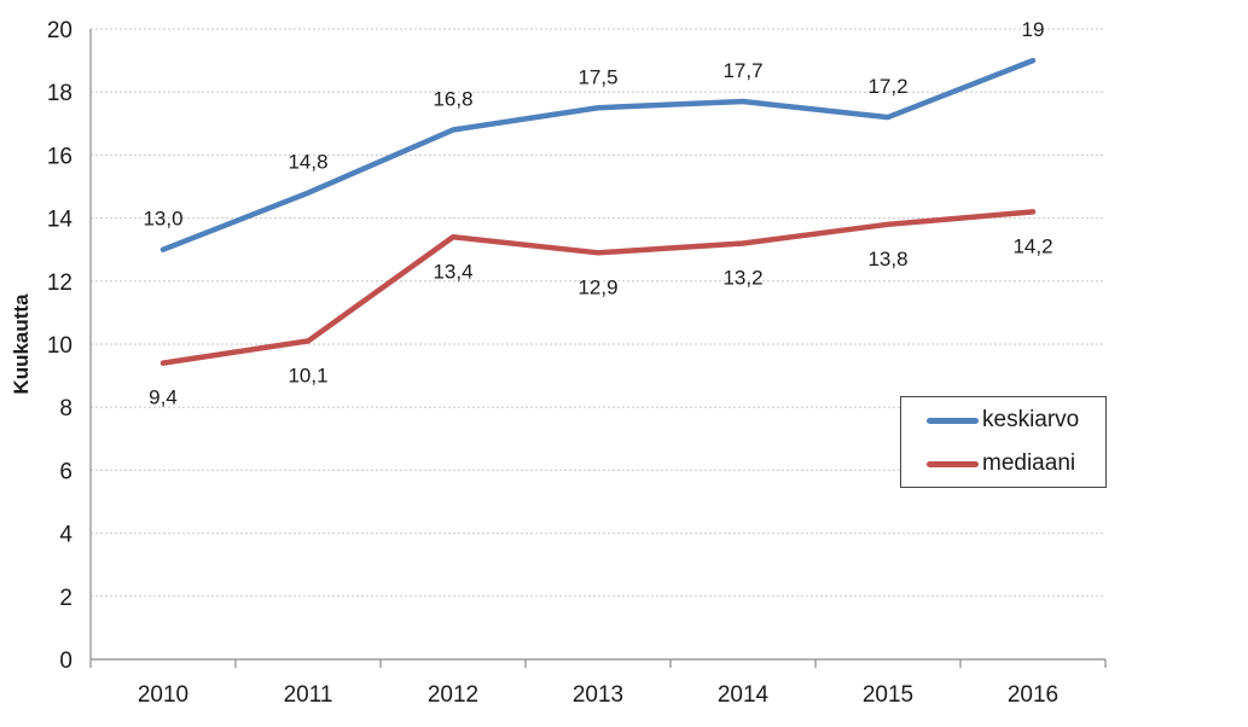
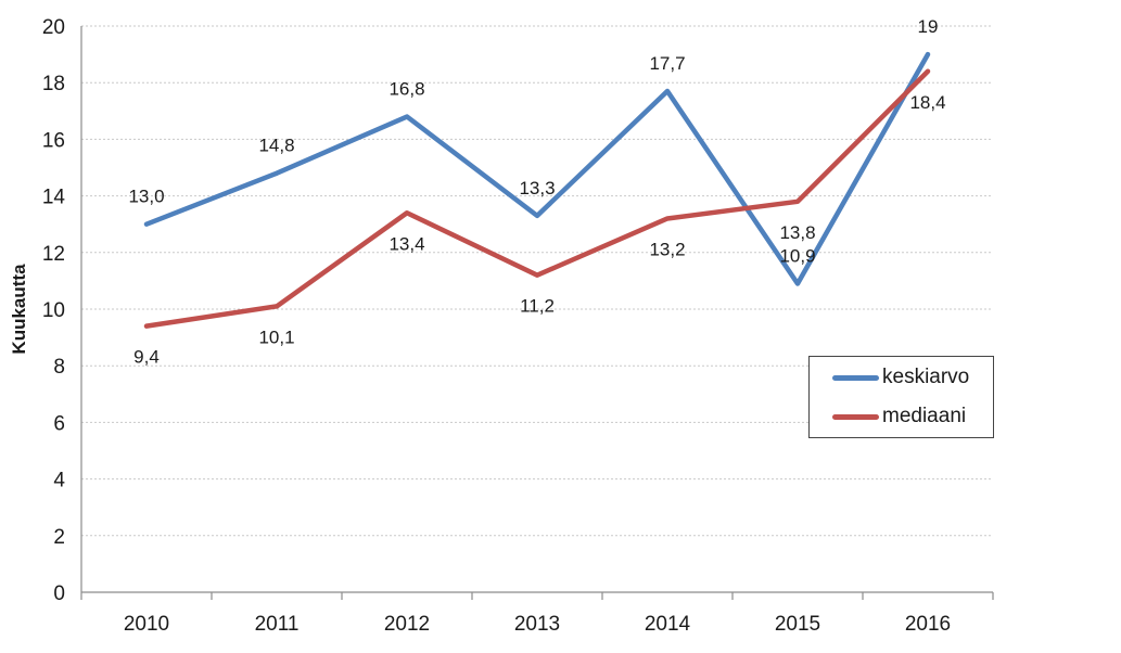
keskiarvo/2013: 17,5 -> 13,3
mediaani/2013: 12,9 -> 11,2
keskiarvo/2015: 17,2 -> 10,9
mediaani/2016: 14,2 -> 18,4
